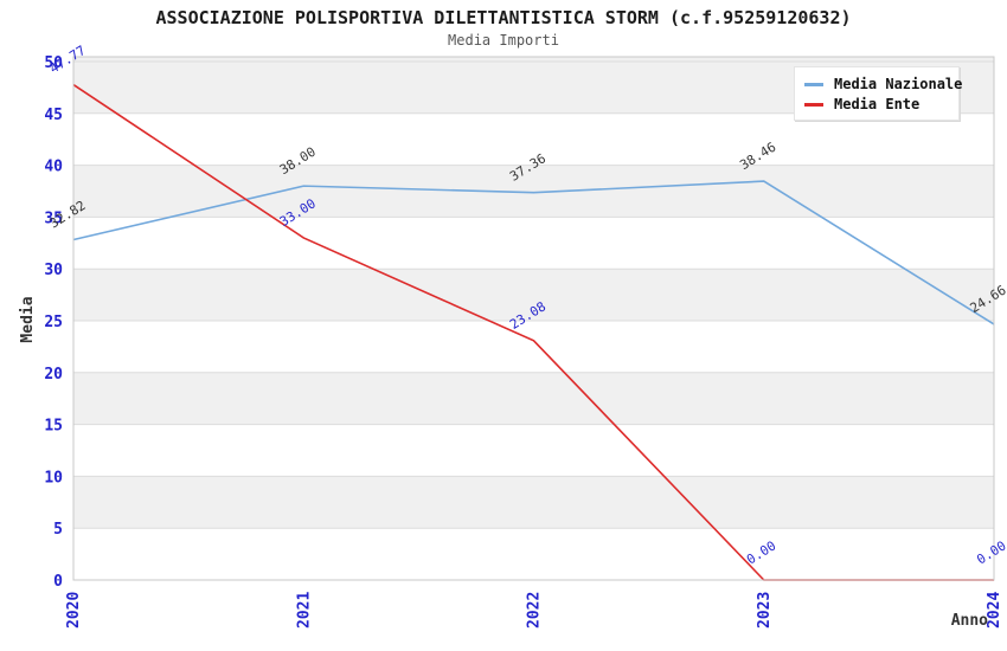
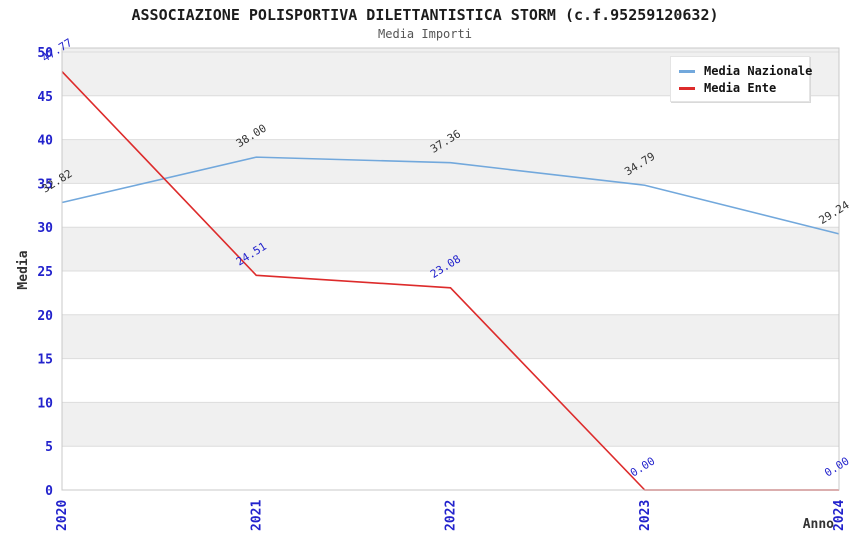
Media Ente/2021: 33.00 -> 24.51
Media Nazionale/2023: 38.46 -> 34.79
Media Nazionale/2024: 24.66 -> 29.24
